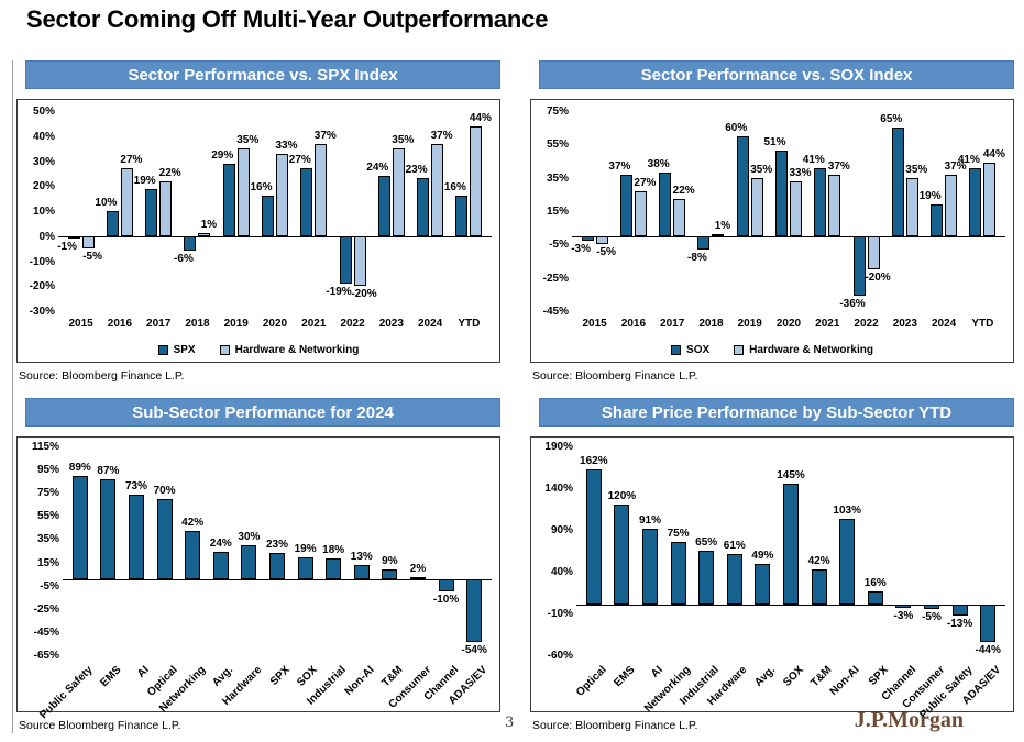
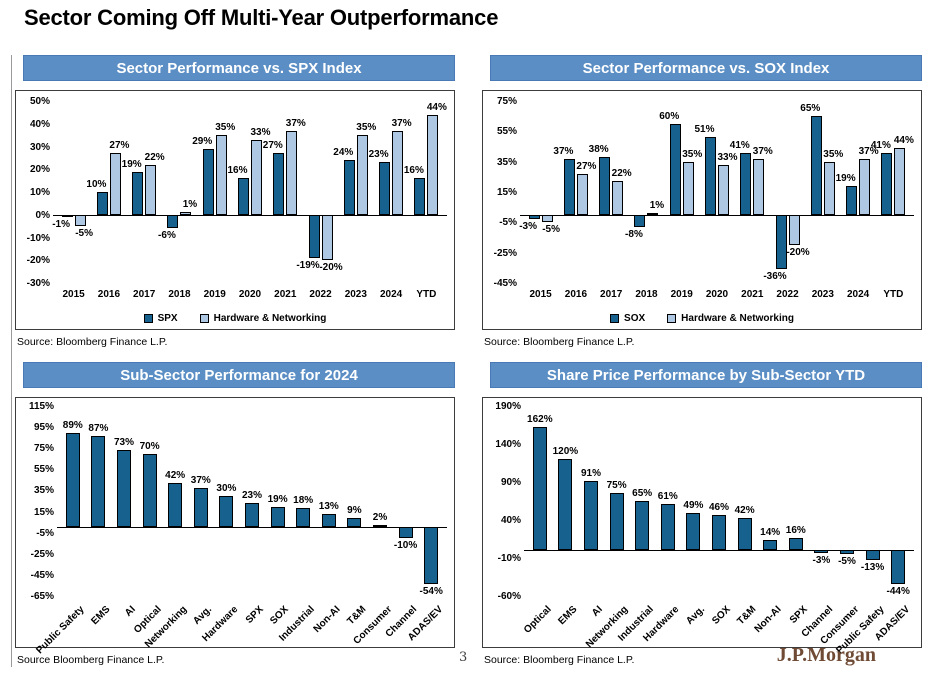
Sub-Sector Performance for 2024/Avg.: 24% -> 37%
Share Price Performance by Sub-Sector YTD/SOX: 145% -> 46%
Share Price Performance by Sub-Sector YTD/Non-AI: 103% -> 14%
